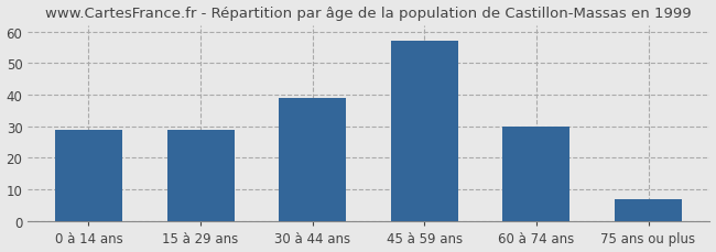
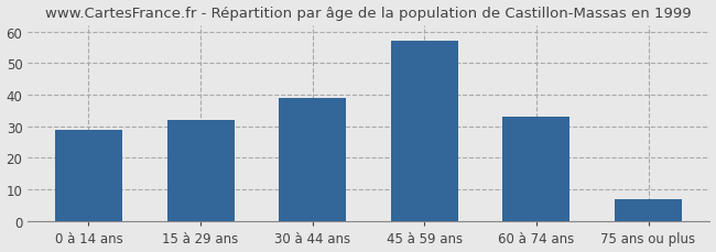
15 à 29 ans: 29 -> 32
60 à 74 ans: 30 -> 33
